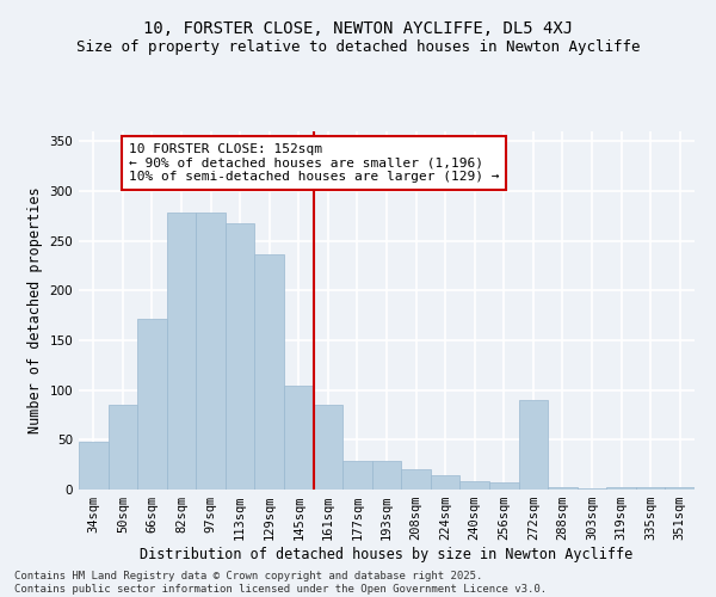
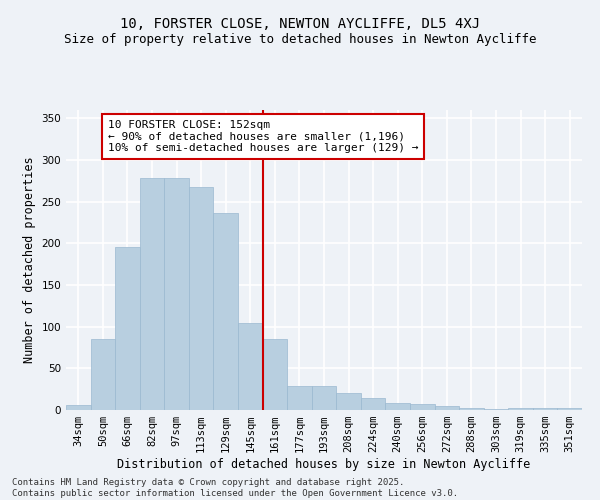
34sqm: 48 -> 6
66sqm: 172 -> 196
272sqm: 90 -> 5
